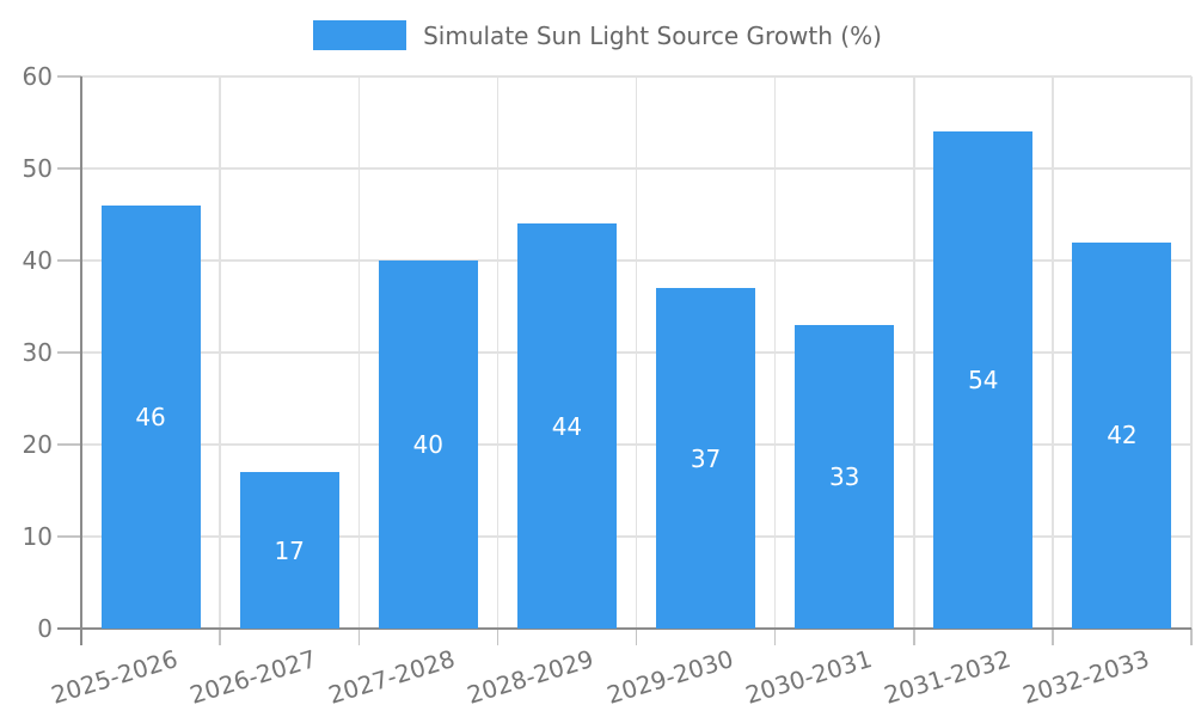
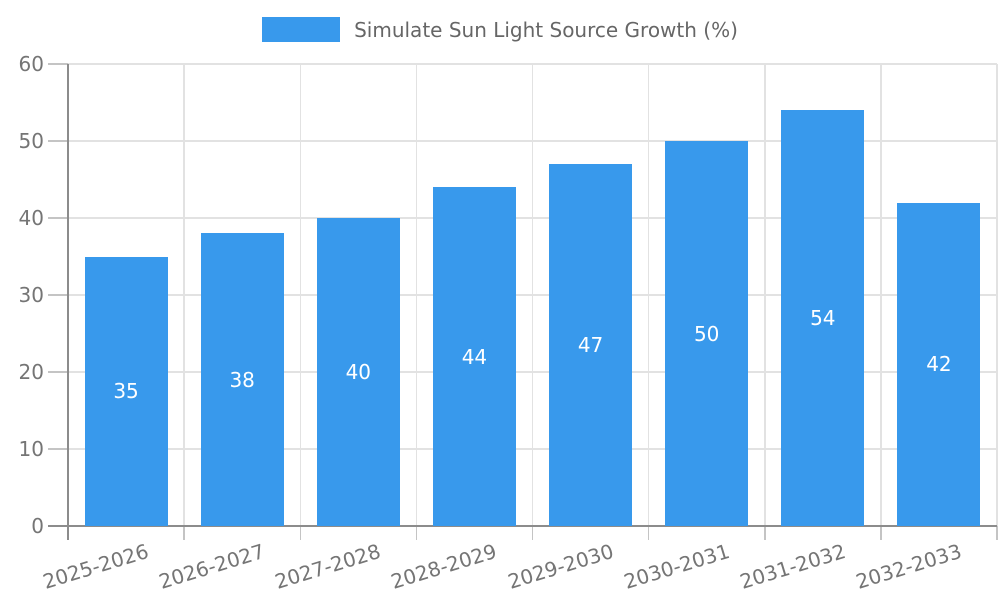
2025-2026: 46 -> 35
2026-2027: 17 -> 38
2029-2030: 37 -> 47
2030-2031: 33 -> 50
